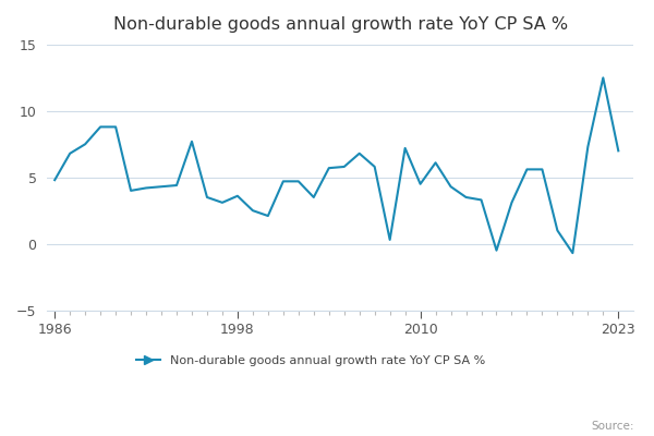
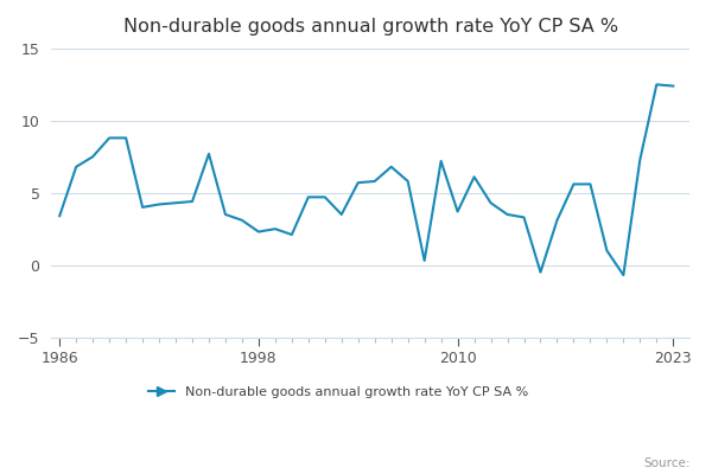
1986: 4.8 -> 3.4
1998: 3.6 -> 2.3
2010: 4.5 -> 3.7
2023: 7.0 -> 12.4
